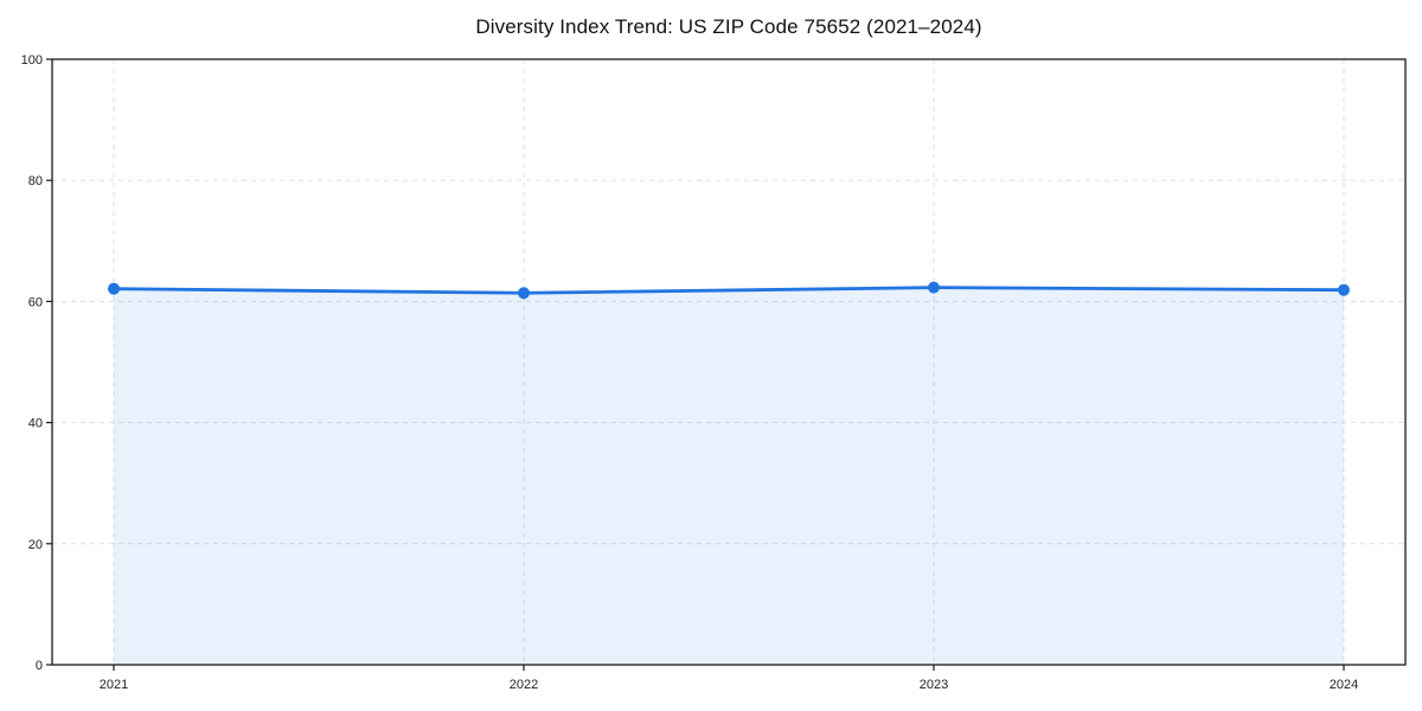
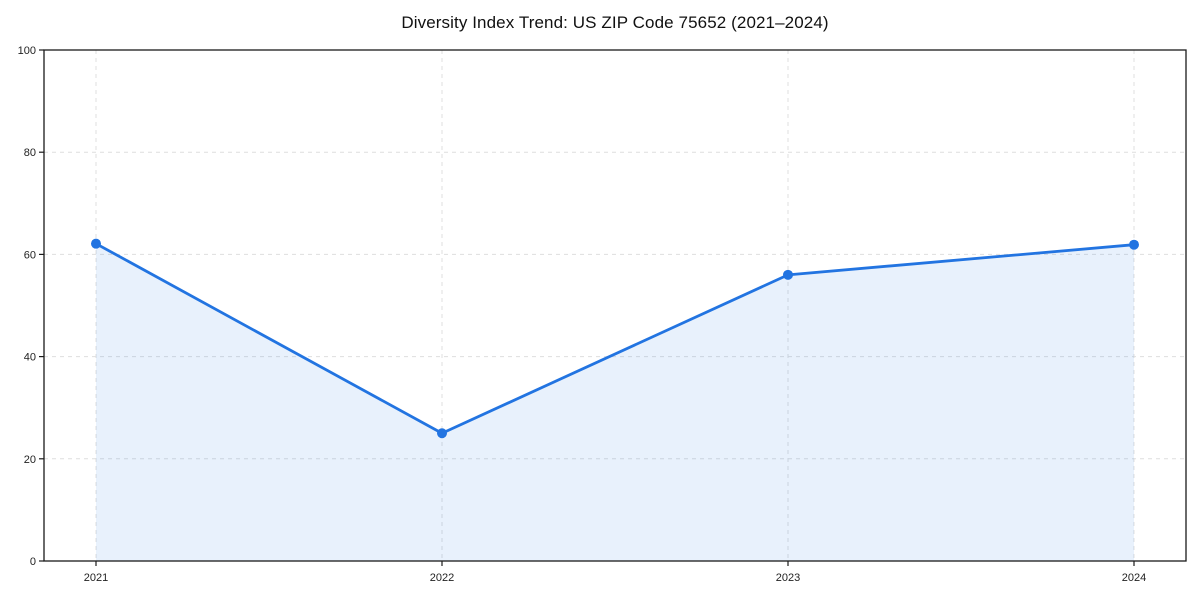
2022: 61 -> 25
2023: 62 -> 56
